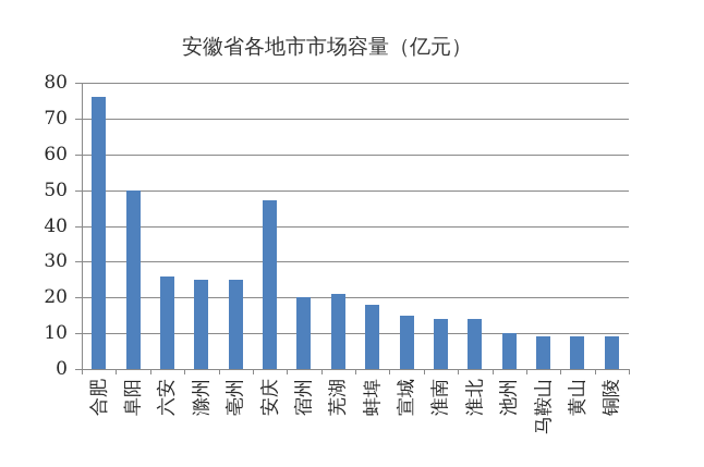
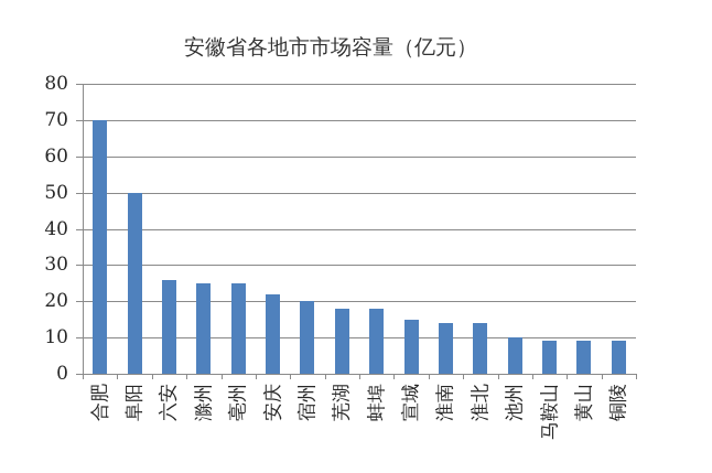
合肥: 76 -> 70
安庆: 47 -> 22
芜湖: 21 -> 18
